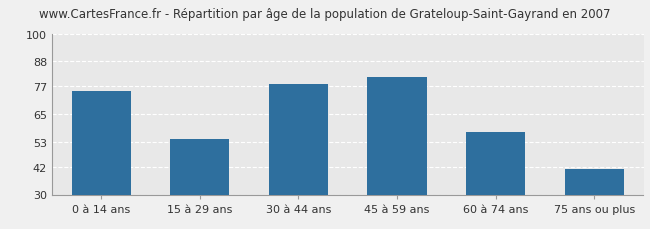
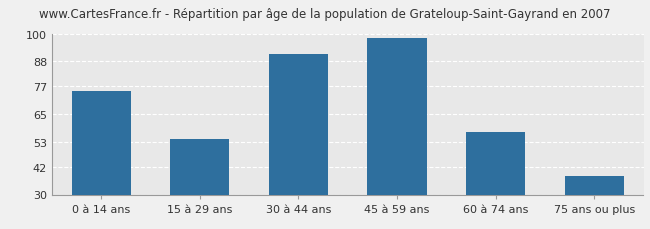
30 à 44 ans: 78 -> 91
45 à 59 ans: 81 -> 98
75 ans ou plus: 41 -> 38
